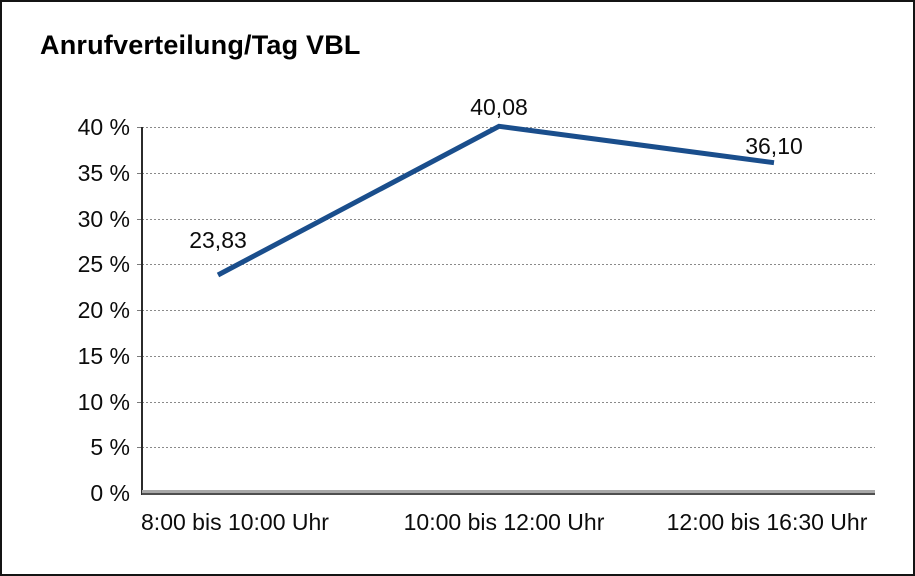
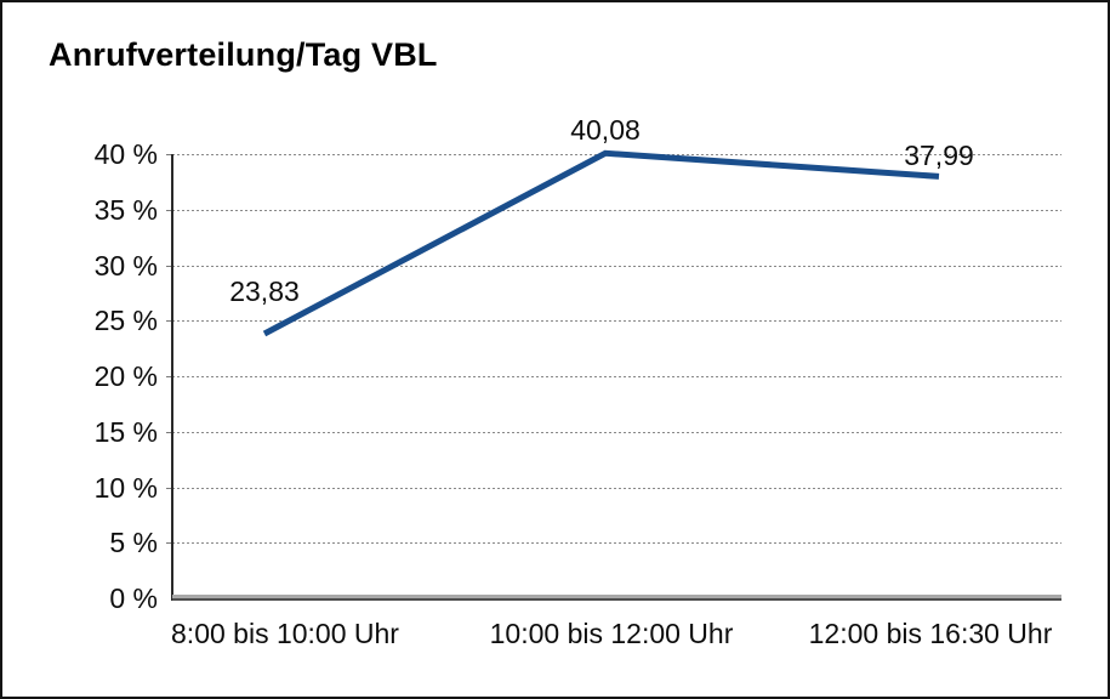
12:00 bis 16:30 Uhr: 36,10 -> 37,99
